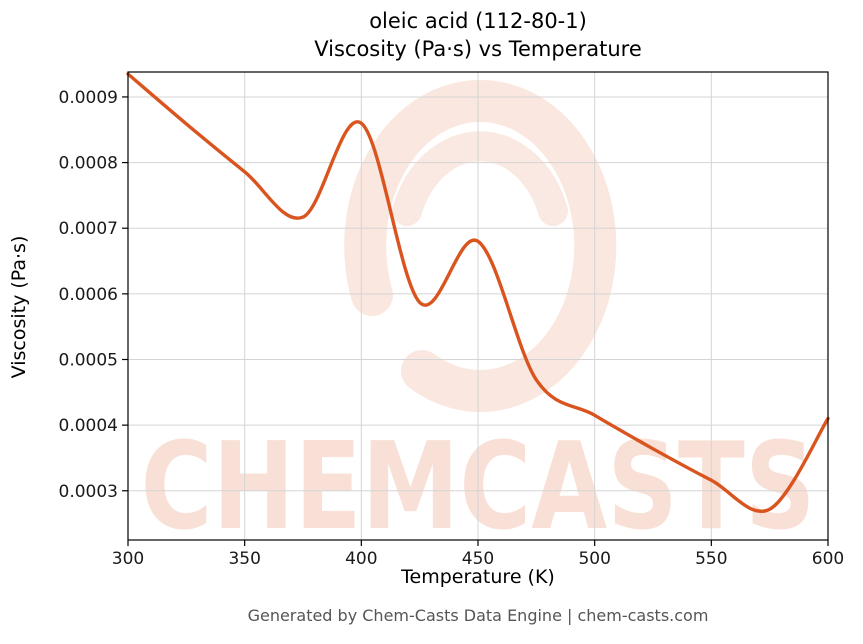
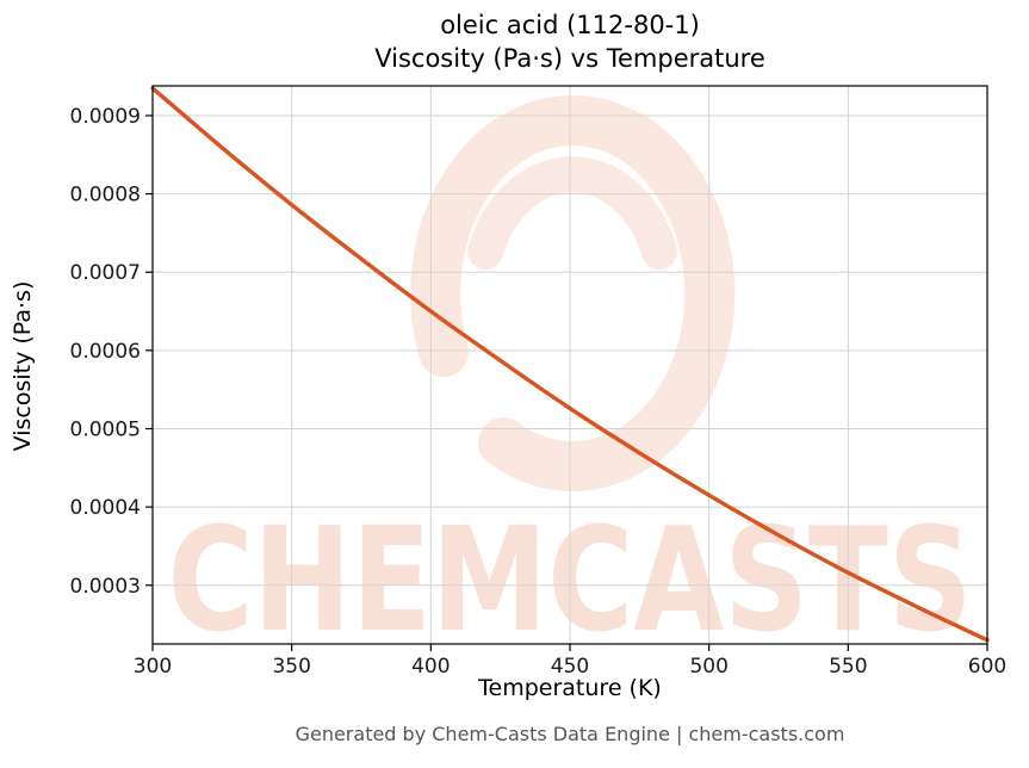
400: 0.00086 -> 0.00065
450: 0.00068 -> 0.00053
600: 0.00041 -> 0.00023
